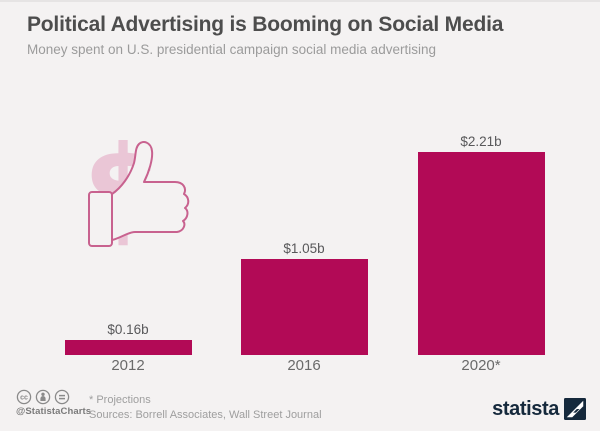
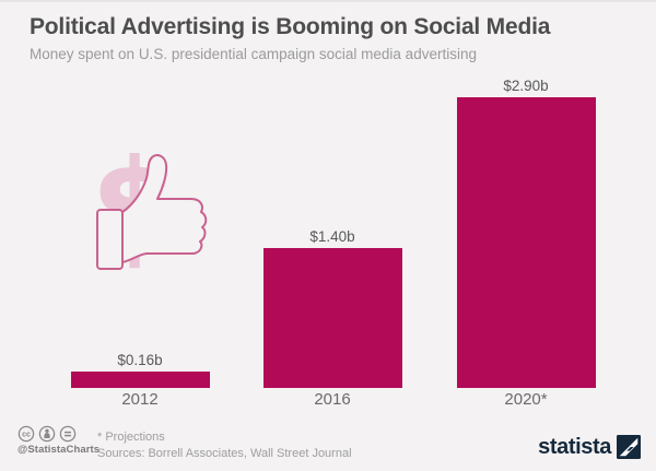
2016: $1.05b -> $1.40b
2020*: $2.21b -> $2.90b
